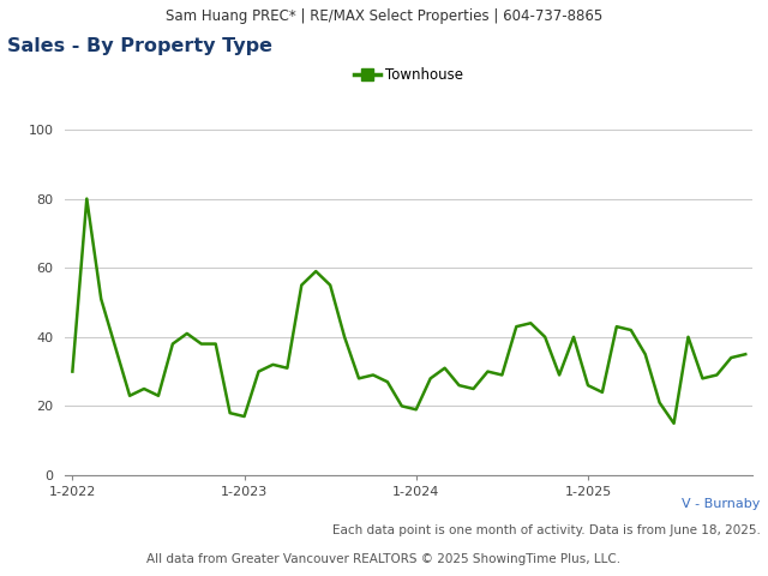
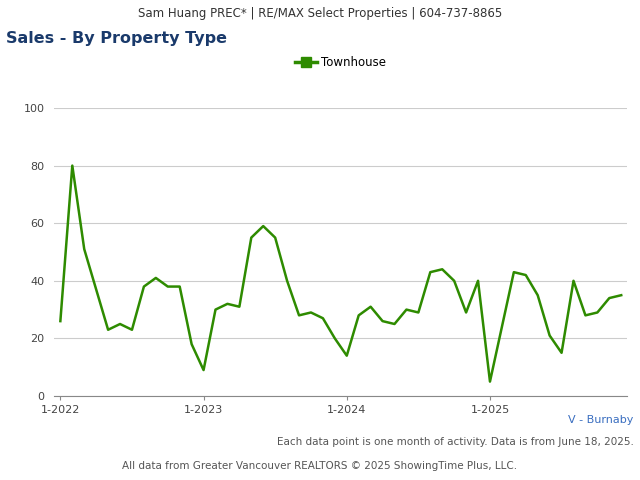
1-2022: 30 -> 26
1-2023: 17 -> 9
1-2024: 19 -> 14
1-2025: 26 -> 5
